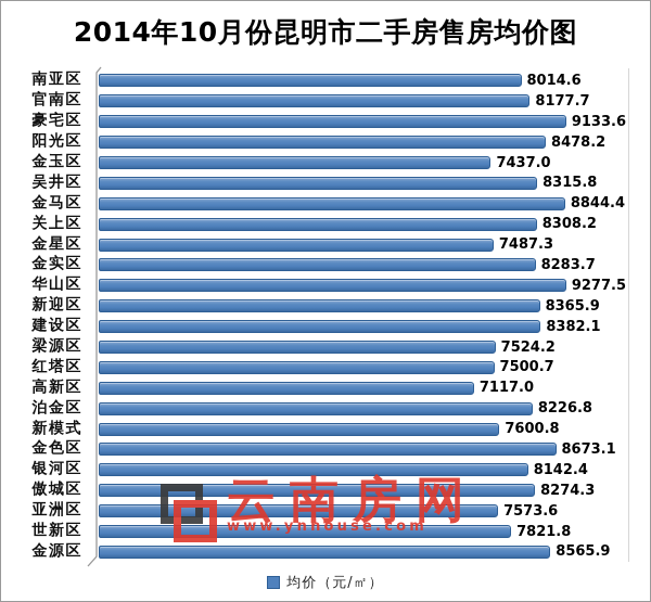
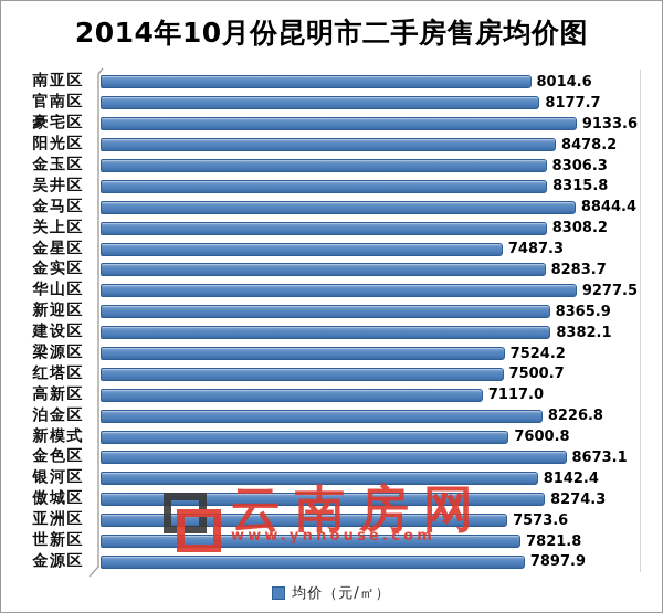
金玉区: 7437.0 -> 8306.3
金源区: 8565.9 -> 7897.9
